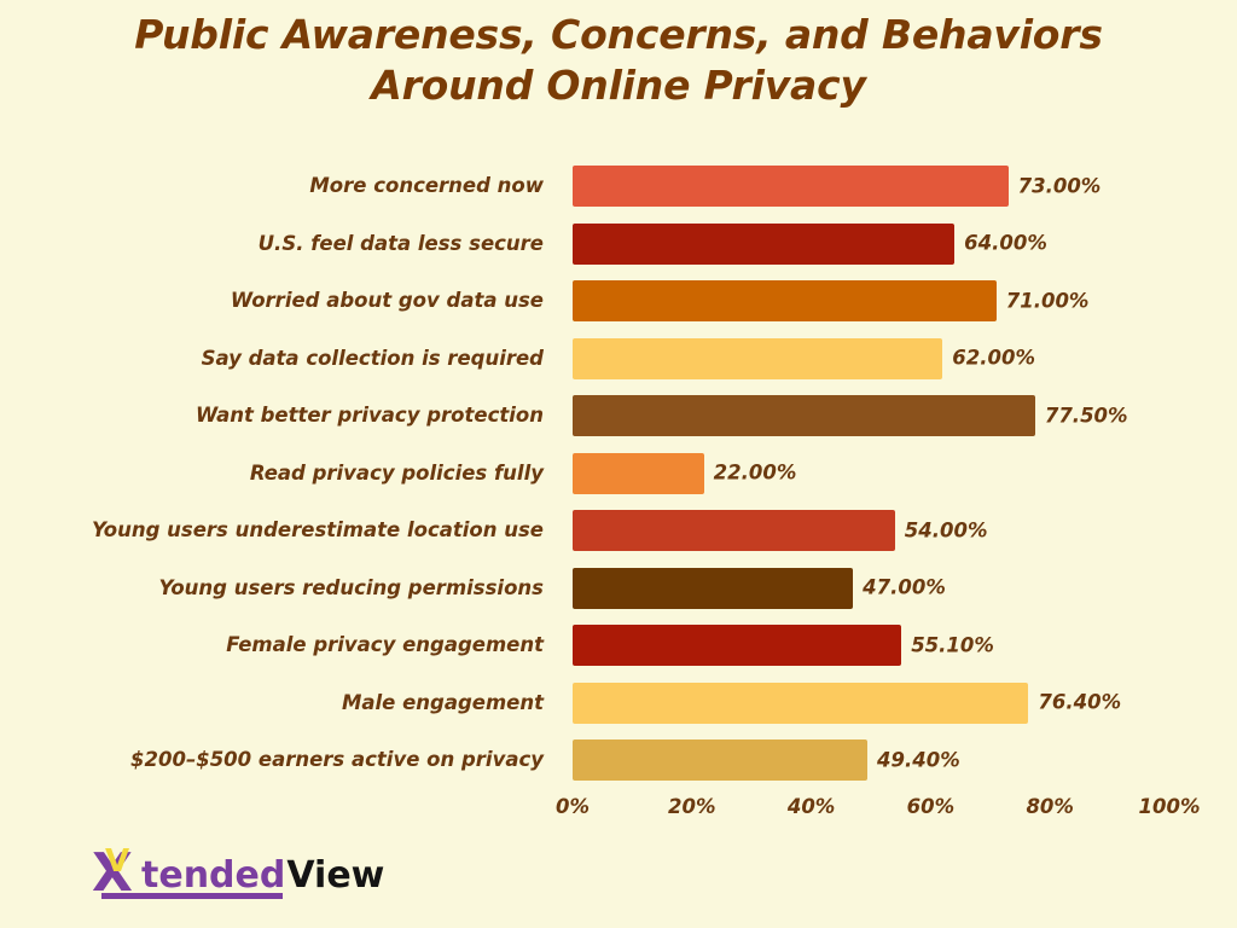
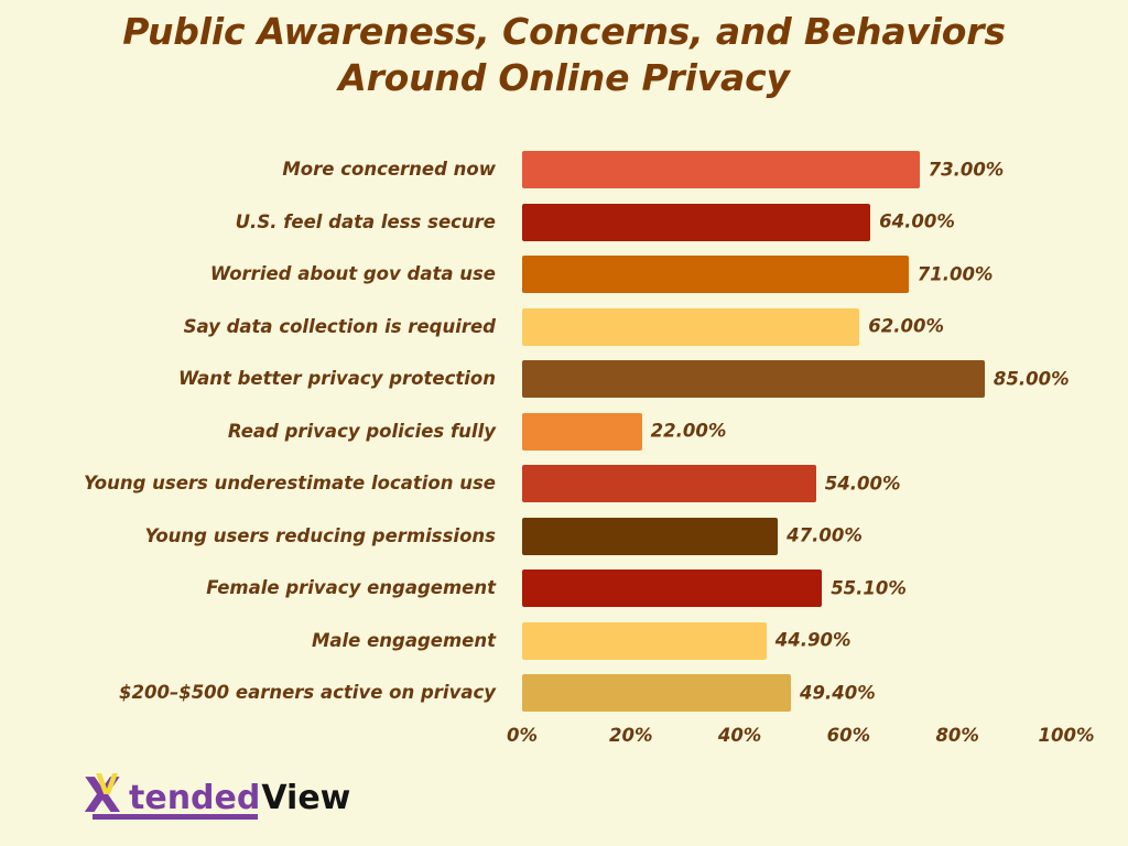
Want better privacy protection: 77.50% -> 85.00%
Male engagement: 76.40% -> 44.90%
